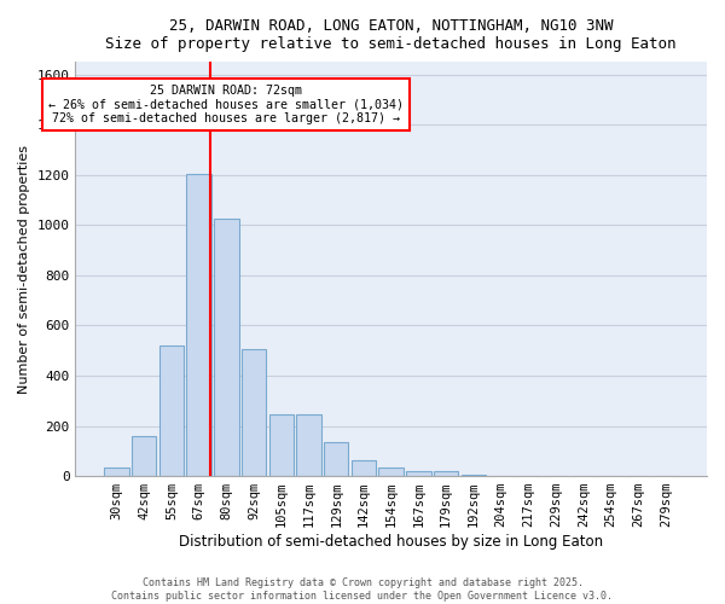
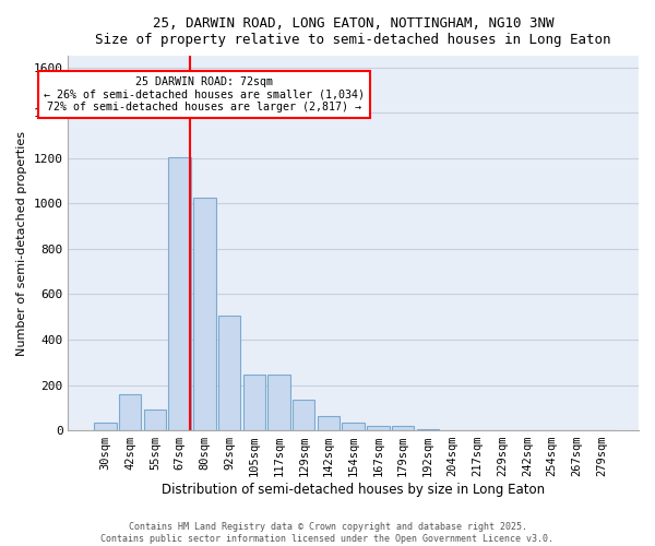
55sqm: 520 -> 90
